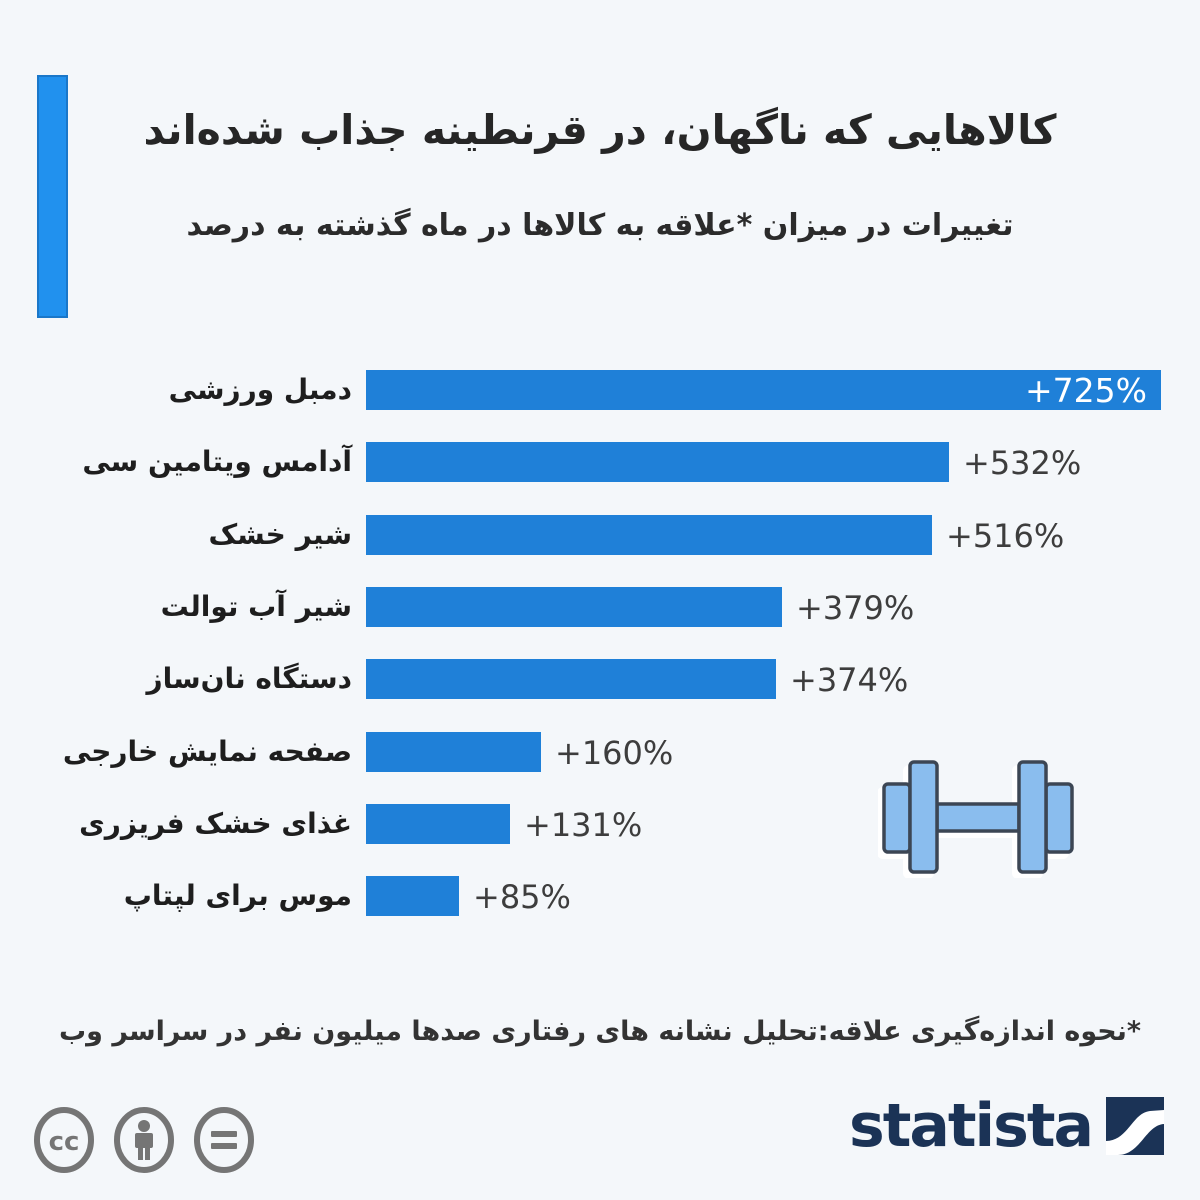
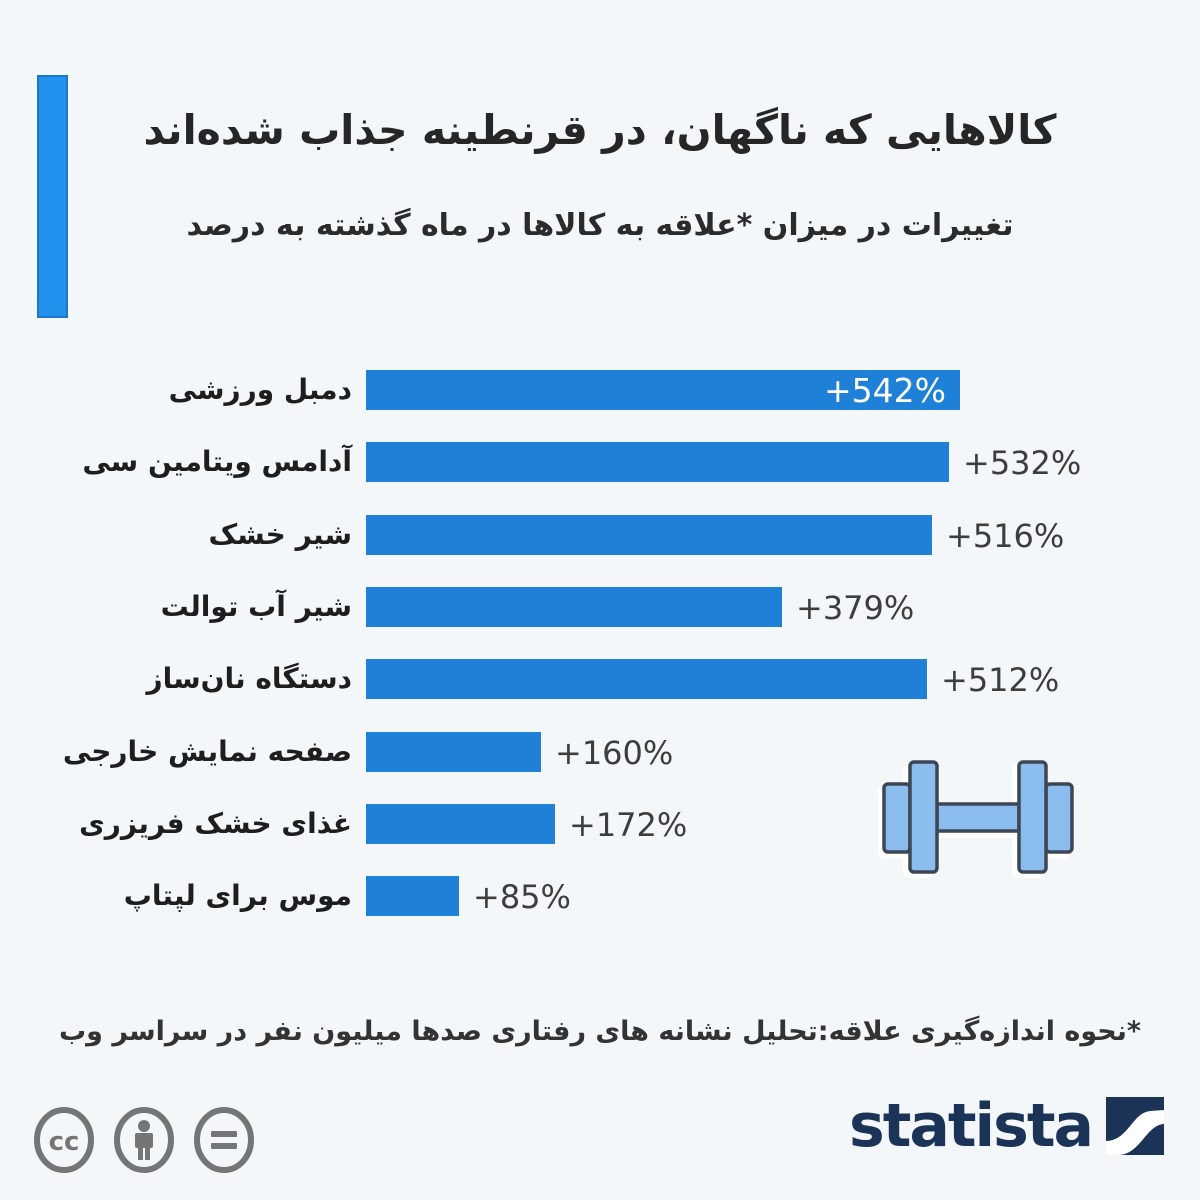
دمبل ورزشی: +725% -> +542%
دستگاه نان‌ساز: +374% -> +512%
غذای خشک فریزری: +131% -> +172%
